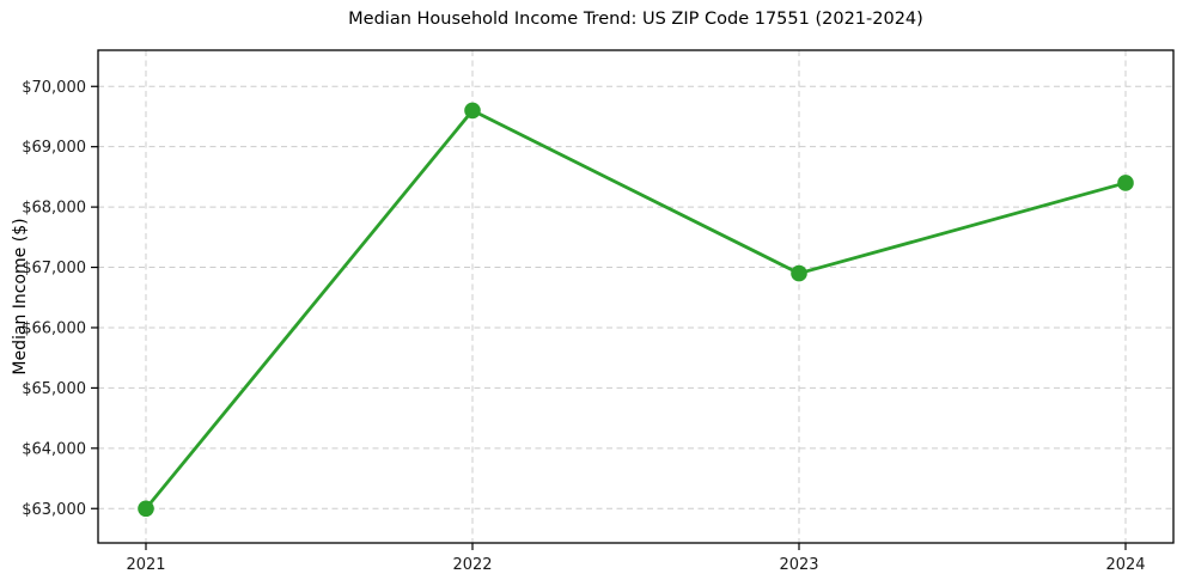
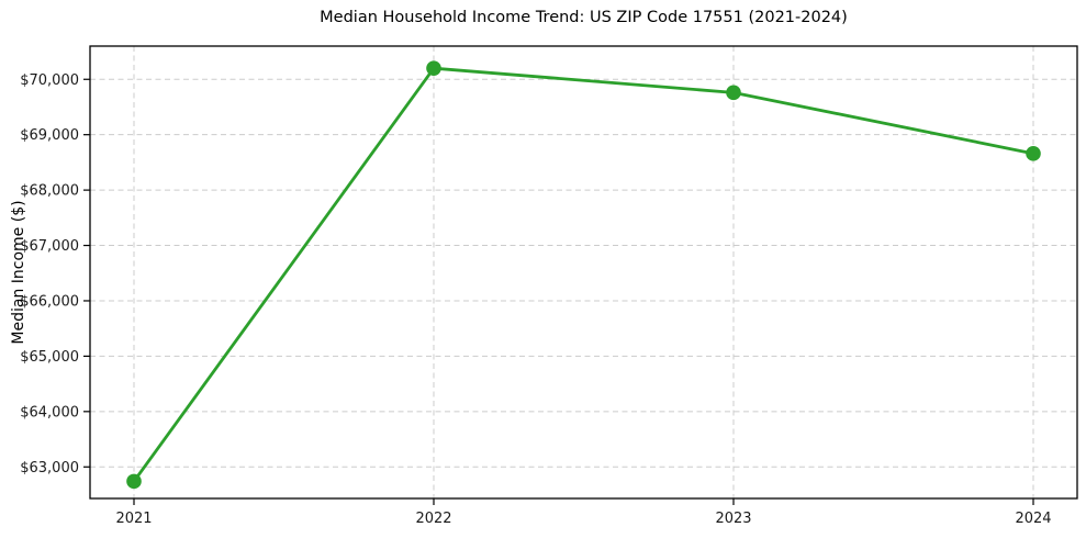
2021: $63000 -> $62700
2022: $69600 -> $70200
2023: $66900 -> $69800
2024: $68400 -> $68700
